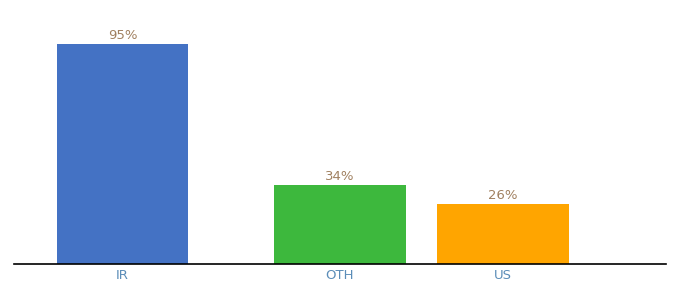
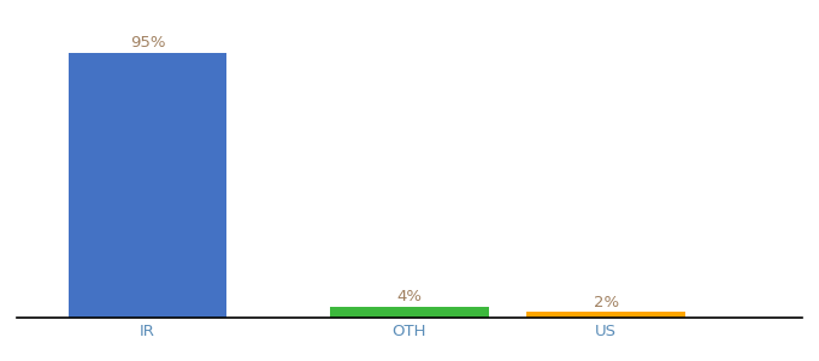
OTH: 34% -> 4%
US: 26% -> 2%
